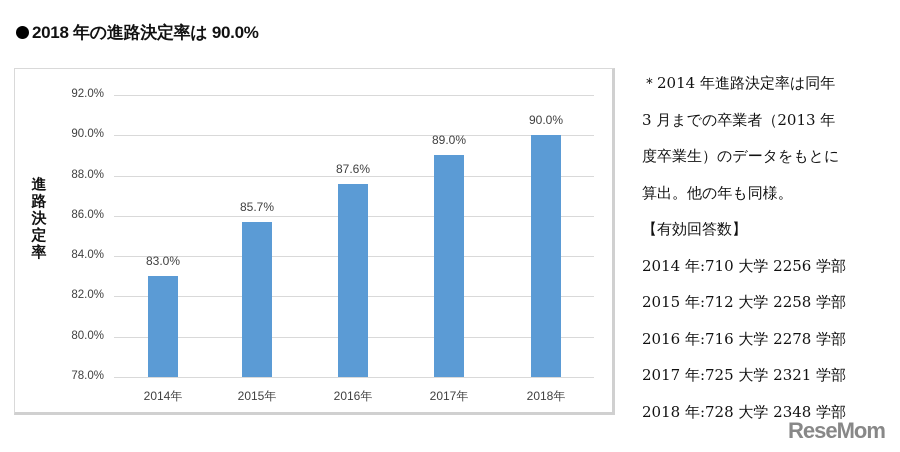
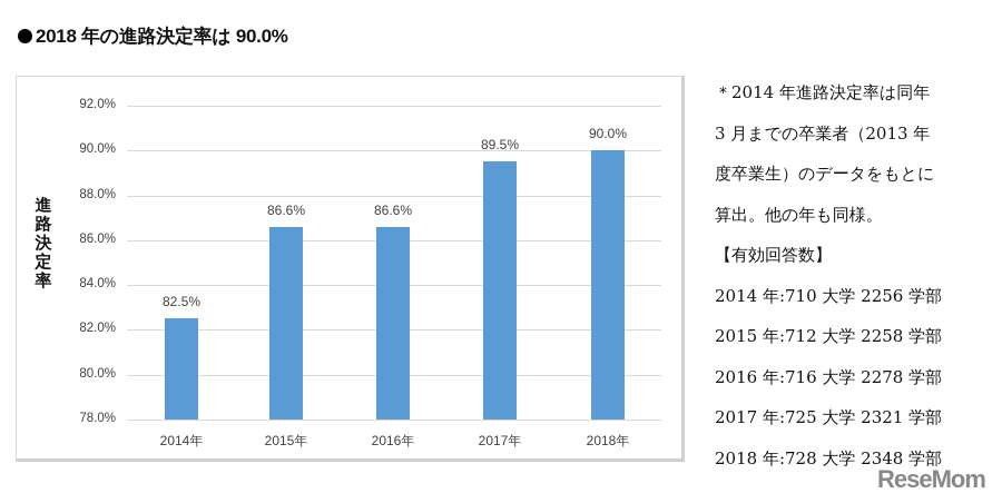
2014年: 83.0% -> 82.5%
2015年: 85.7% -> 86.6%
2016年: 87.6% -> 86.6%
2017年: 89.0% -> 89.5%
